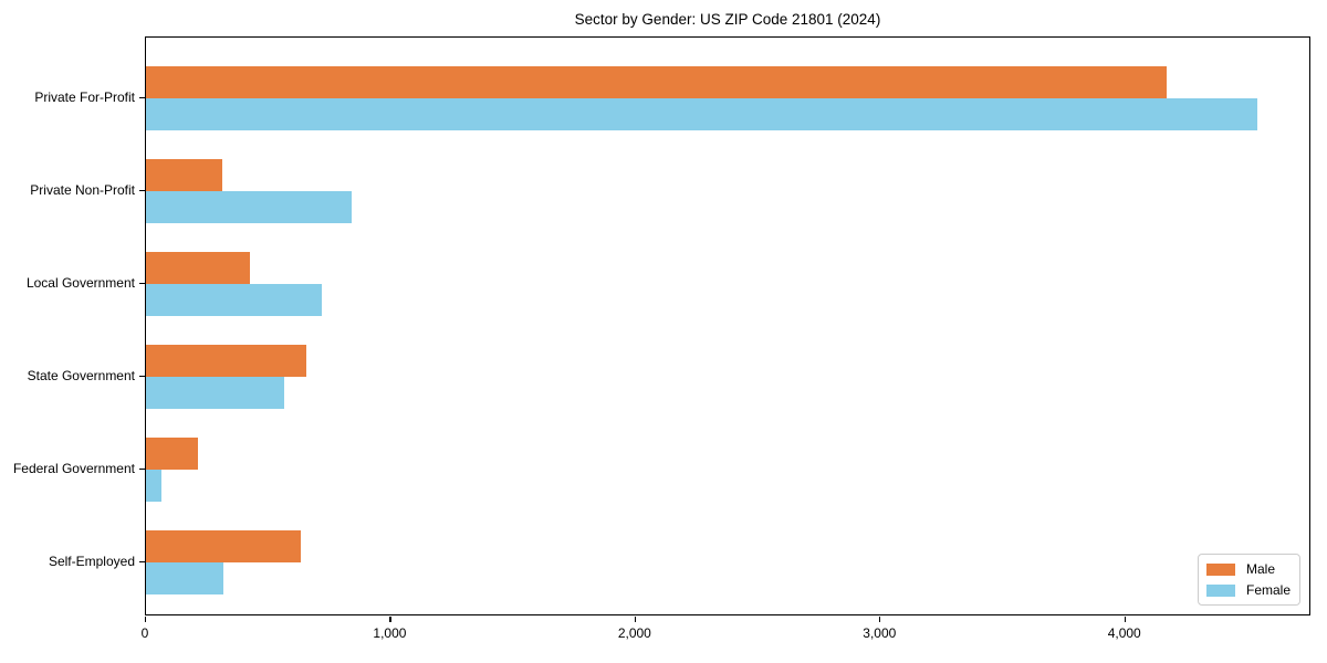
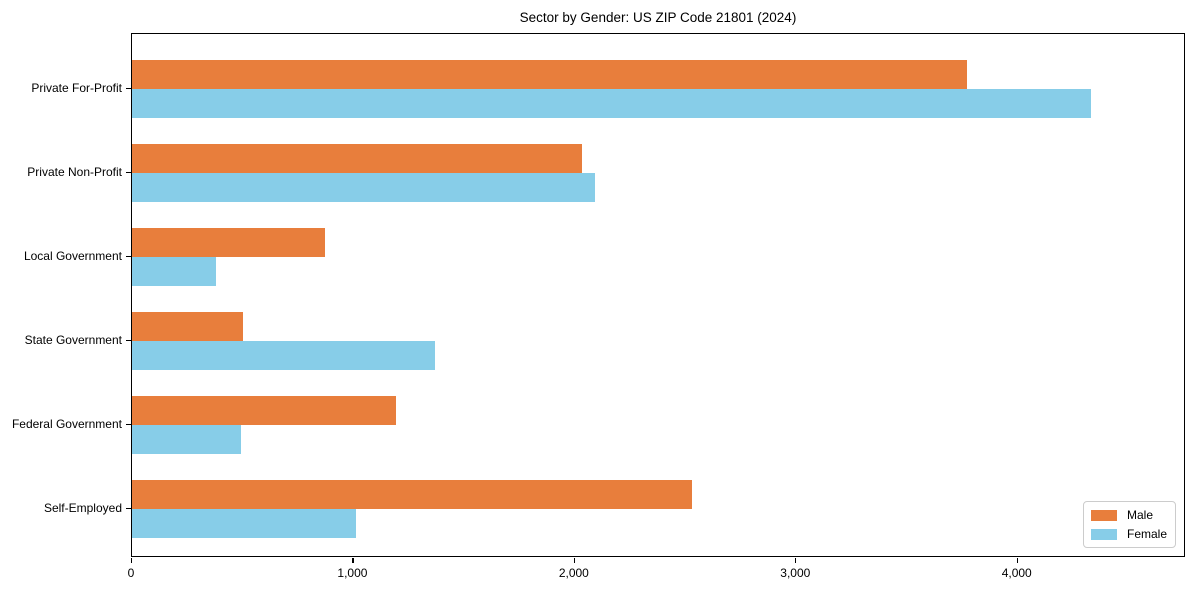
Male/Private For-Profit: 4170 -> 3770
Female/Private For-Profit: 4540 -> 4330
Male/Private Non-Profit: 310 -> 2030
Female/Private Non-Profit: 840 -> 2090
Male/Local Government: 420 -> 870
Female/Local Government: 720 -> 380
Male/State Government: 660 -> 500
Female/State Government: 560 -> 1370
Male/Federal Government: 210 -> 1190
Female/Federal Government: 60 -> 490
Male/Self-Employed: 630 -> 2530
Female/Self-Employed: 320 -> 1010
